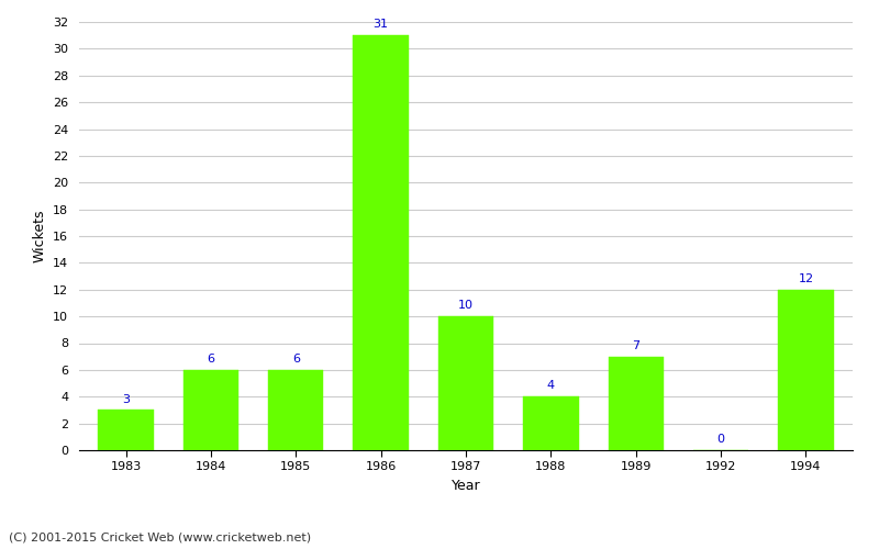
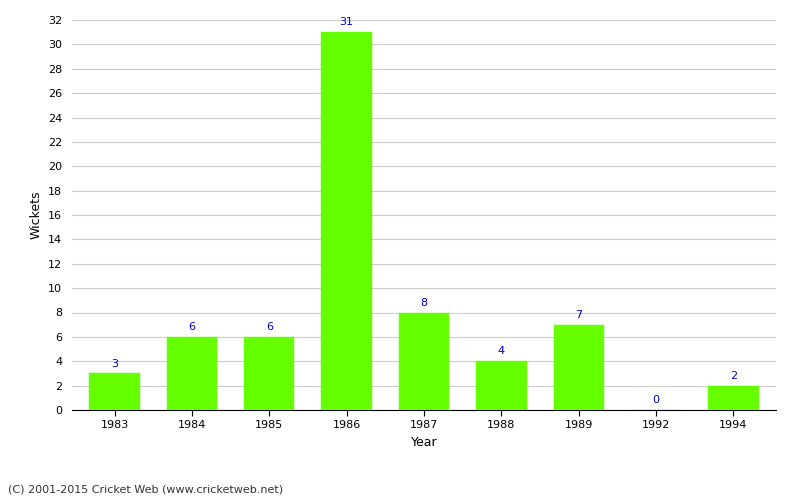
1987: 10 -> 8
1994: 12 -> 2
